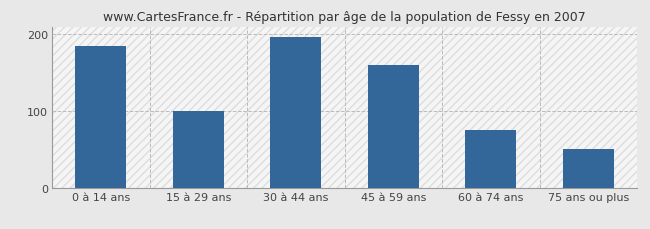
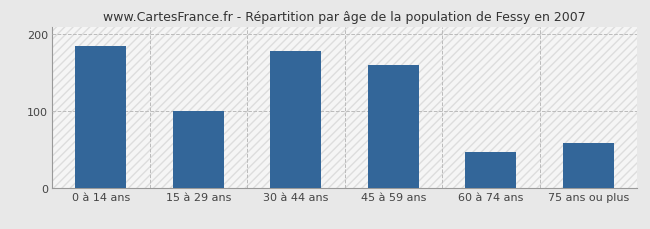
30 à 44 ans: 197 -> 178
60 à 74 ans: 75 -> 46
75 ans ou plus: 50 -> 58
